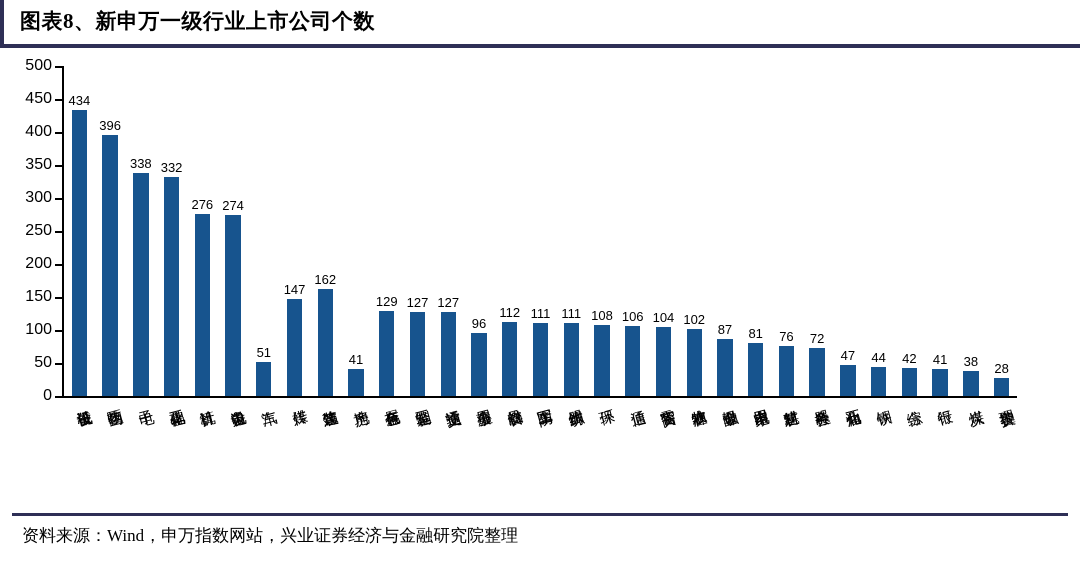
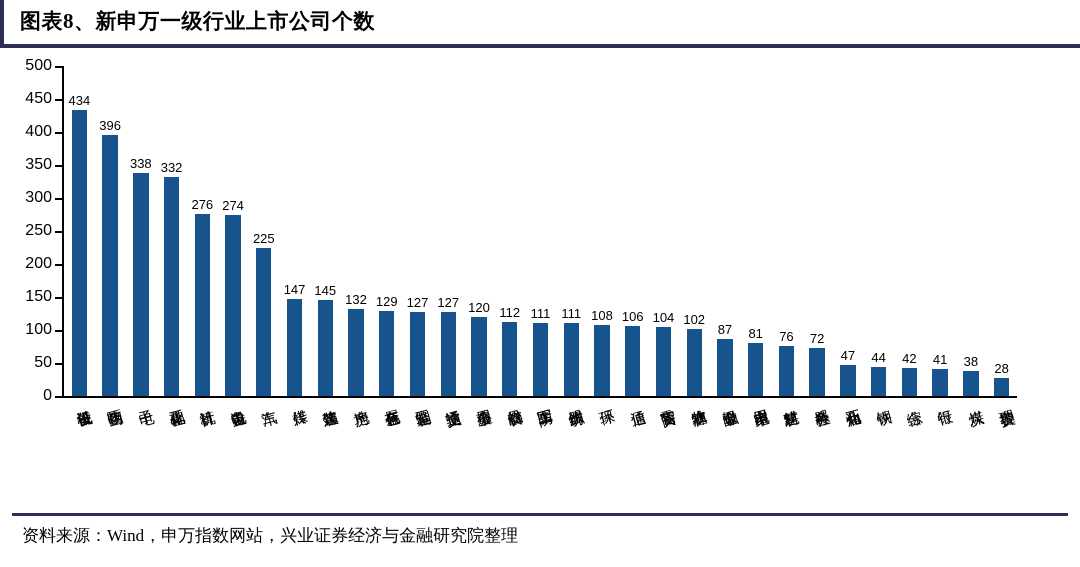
汽车: 51 -> 225
建筑装饰: 162 -> 145
房地产: 41 -> 132
公用事业: 96 -> 120
